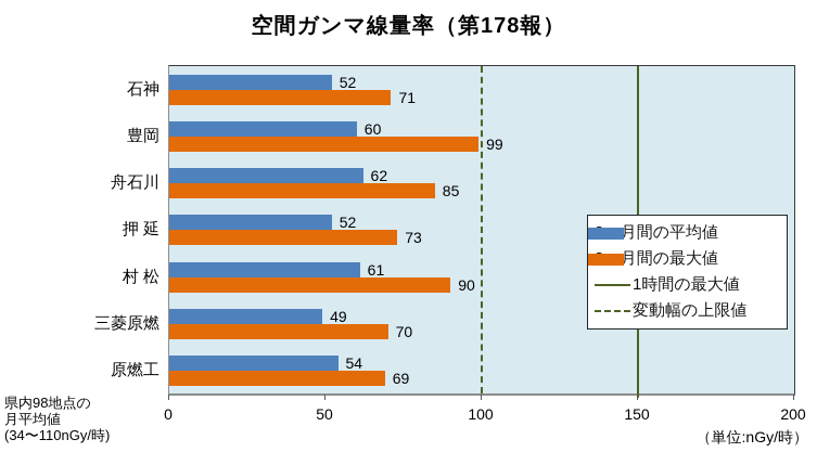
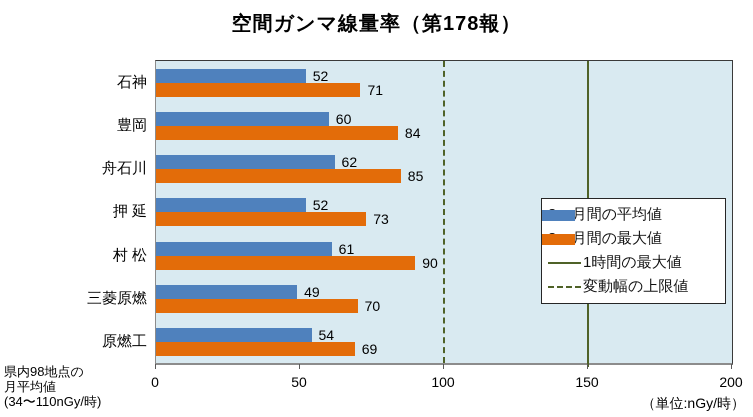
3ヶ月間の最大値/豊岡: 99 -> 84
